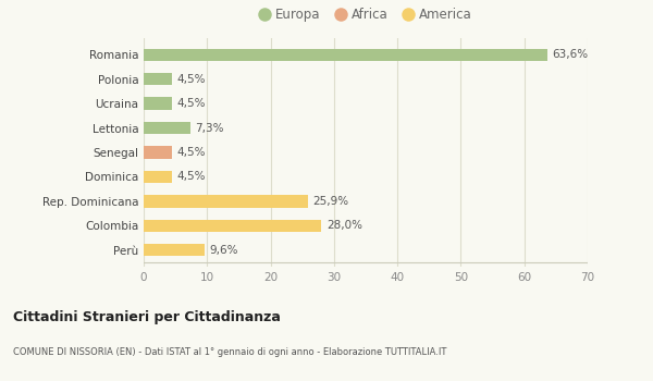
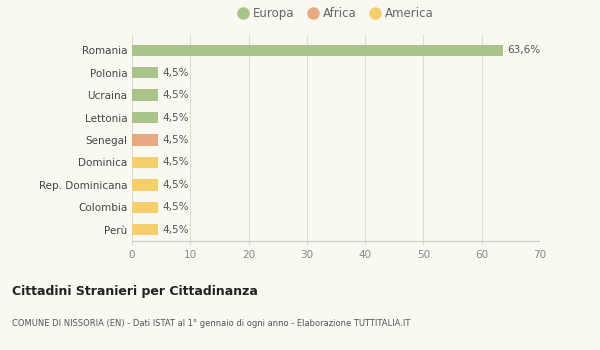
Lettonia: 7,3% -> 4,5%
Rep. Dominicana: 25,9% -> 4,5%
Colombia: 28,0% -> 4,5%
Perù: 9,6% -> 4,5%
